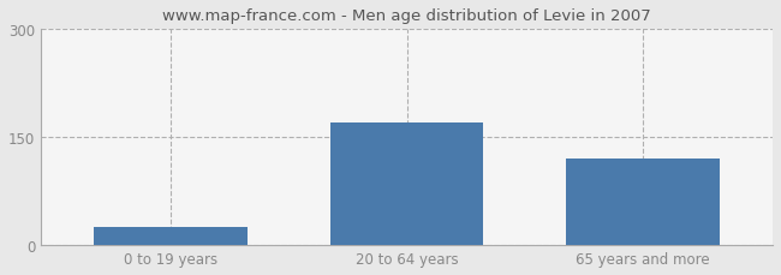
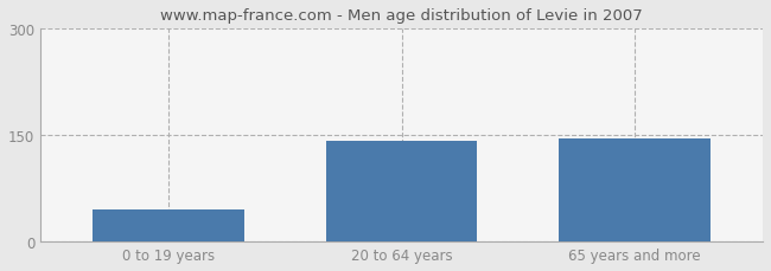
0 to 19 years: 25 -> 46
20 to 64 years: 170 -> 142
65 years and more: 120 -> 146
